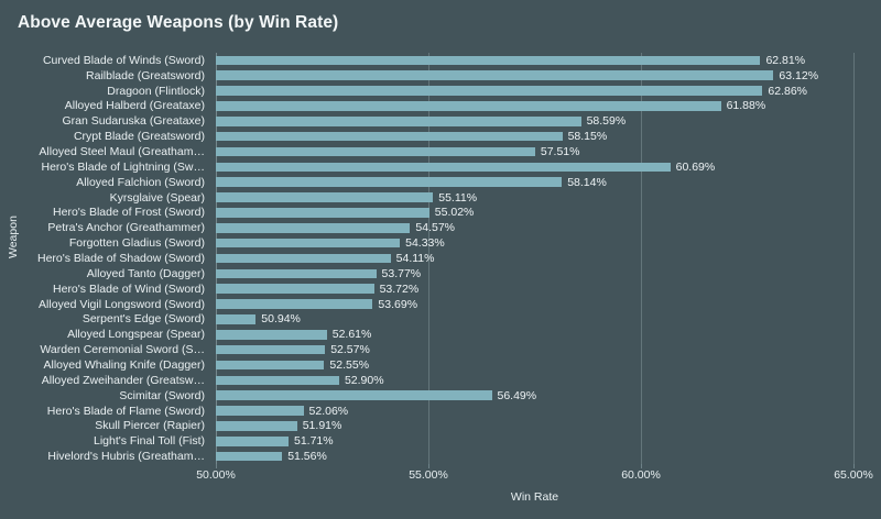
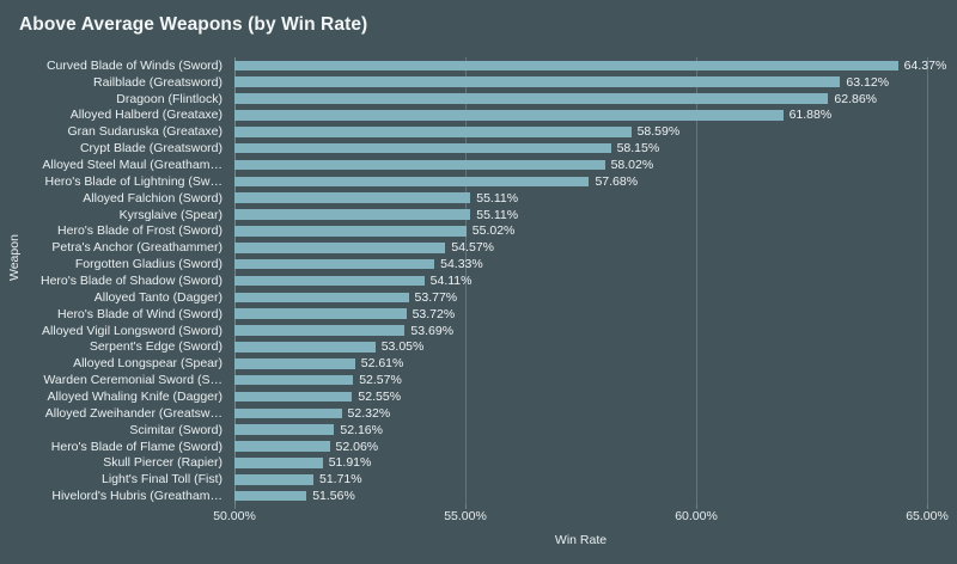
Curved Blade of Winds (Sword): 62.81% -> 64.37%
Alloyed Steel Maul (Greatham…: 57.51% -> 58.02%
Hero's Blade of Lightning (Sw…: 60.69% -> 57.68%
Alloyed Falchion (Sword): 58.14% -> 55.11%
Serpent's Edge (Sword): 50.94% -> 53.05%
Alloyed Zweihander (Greatsw…: 52.90% -> 52.32%
Scimitar (Sword): 56.49% -> 52.16%
